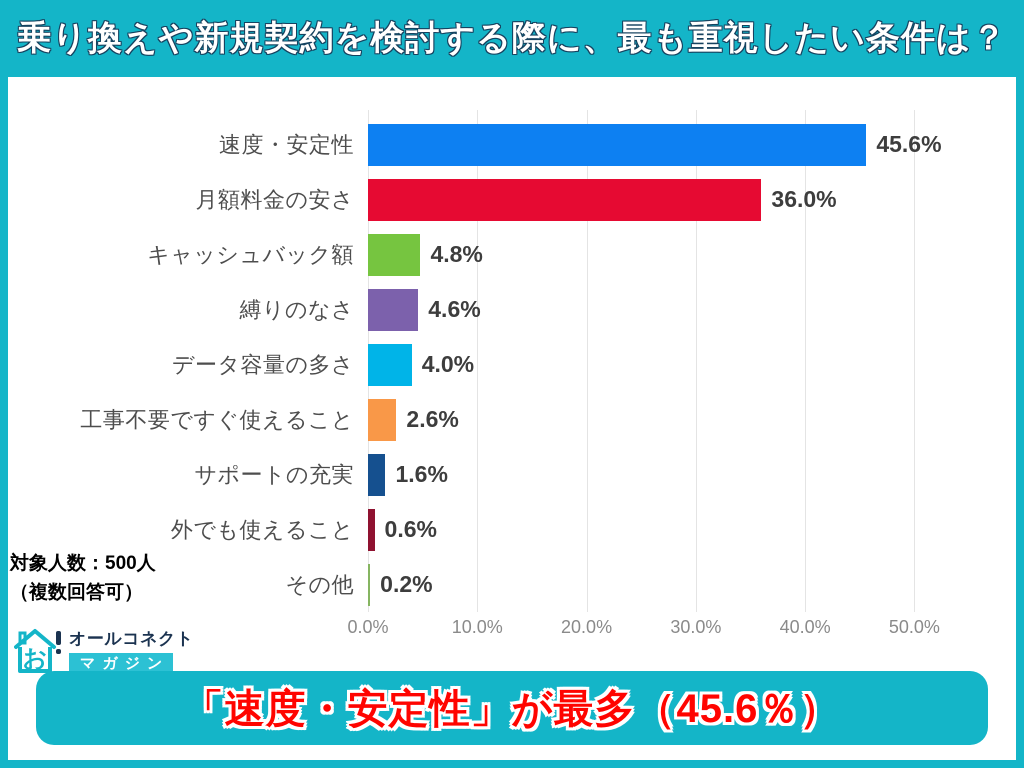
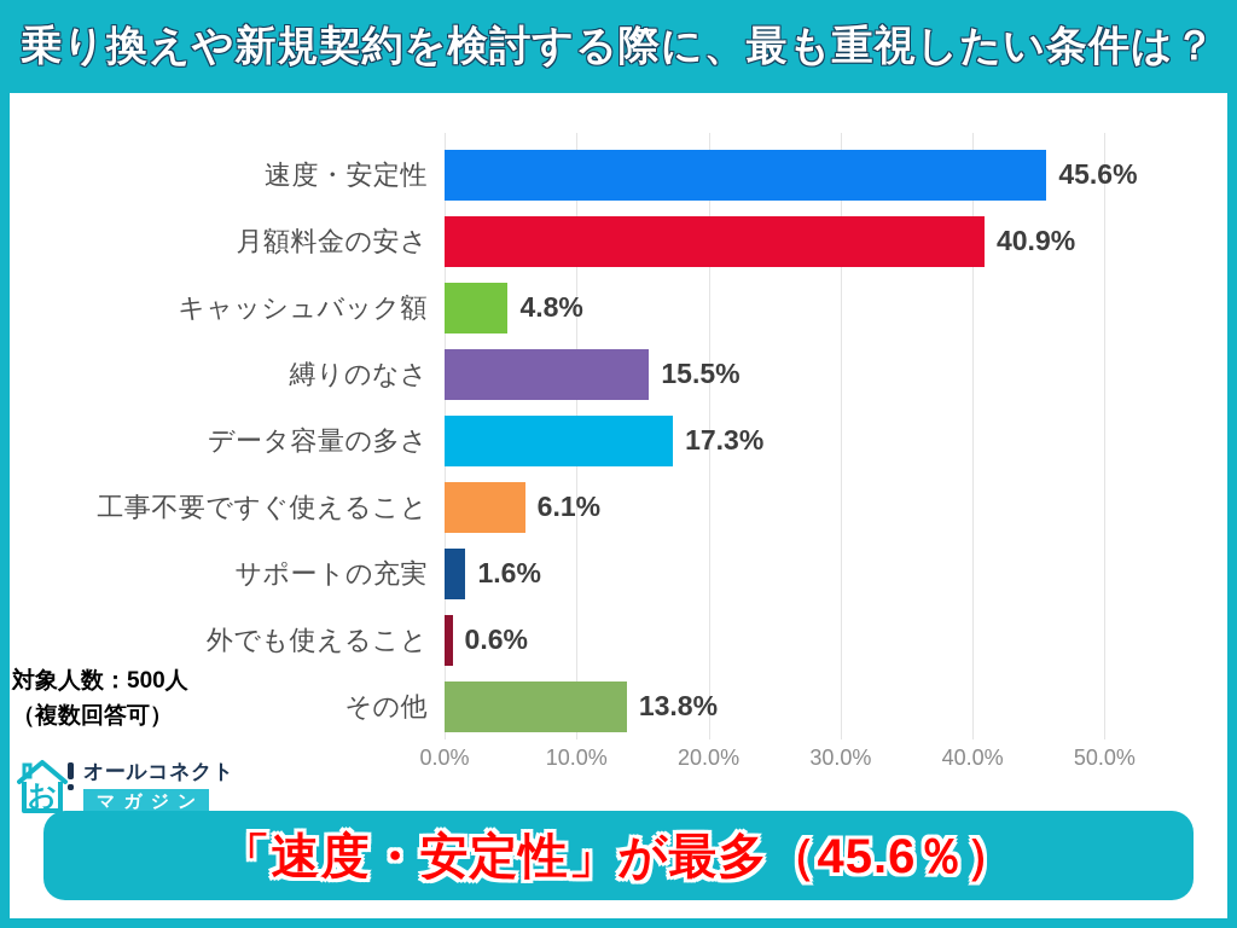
月額料金の安さ: 36.0% -> 40.9%
縛りのなさ: 4.6% -> 15.5%
データ容量の多さ: 4.0% -> 17.3%
工事不要ですぐ使えること: 2.6% -> 6.1%
その他: 0.2% -> 13.8%
